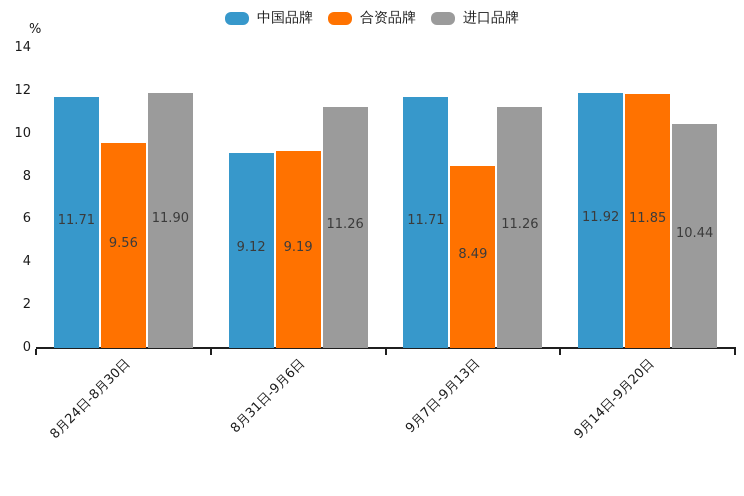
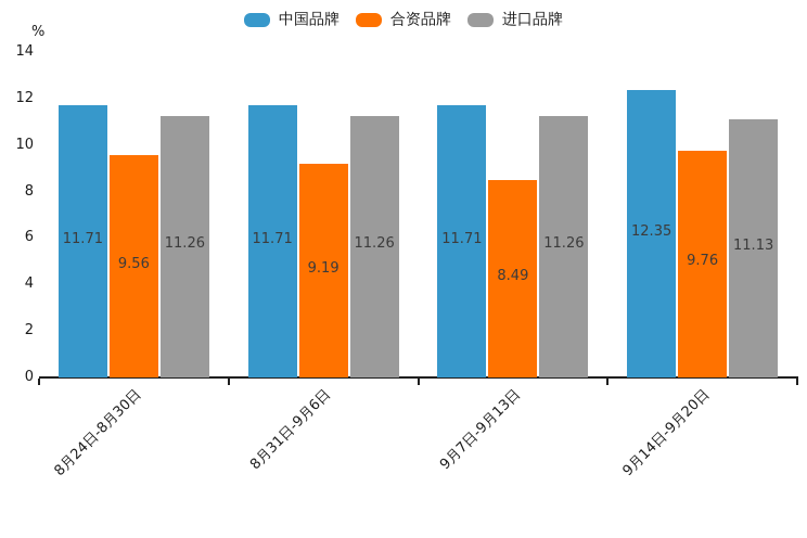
进口品牌/8月24日-8月30日: 11.90 -> 11.26
中国品牌/8月31日-9月6日: 9.12 -> 11.71
中国品牌/9月14日-9月20日: 11.92 -> 12.35
合资品牌/9月14日-9月20日: 11.85 -> 9.76
进口品牌/9月14日-9月20日: 10.44 -> 11.13
